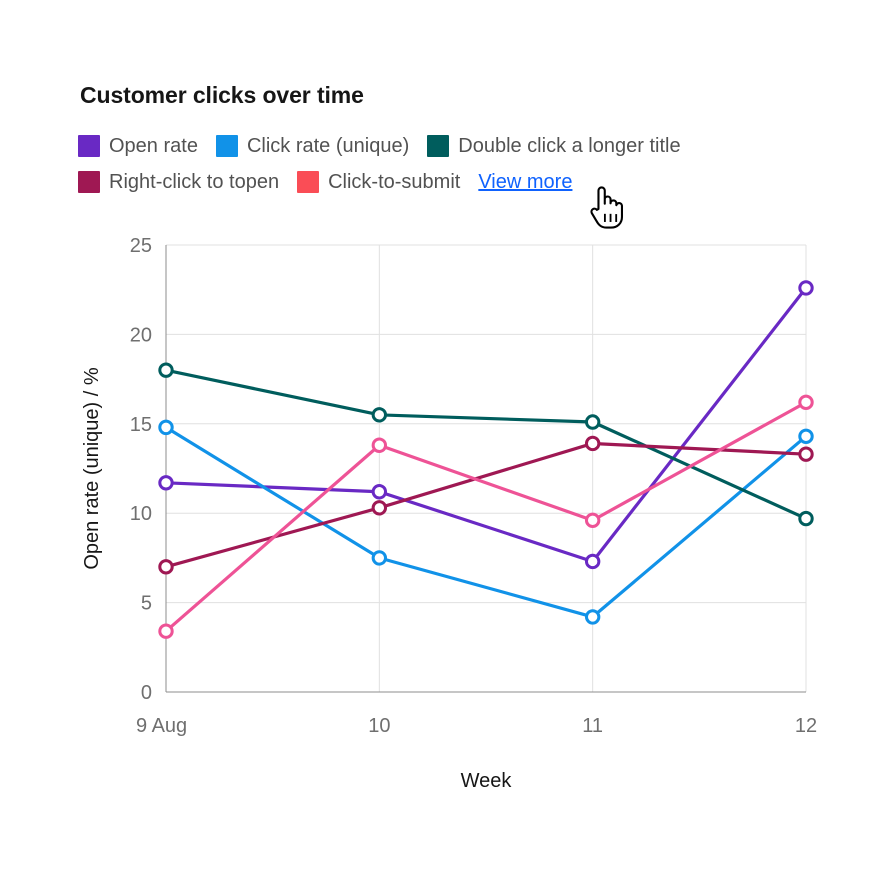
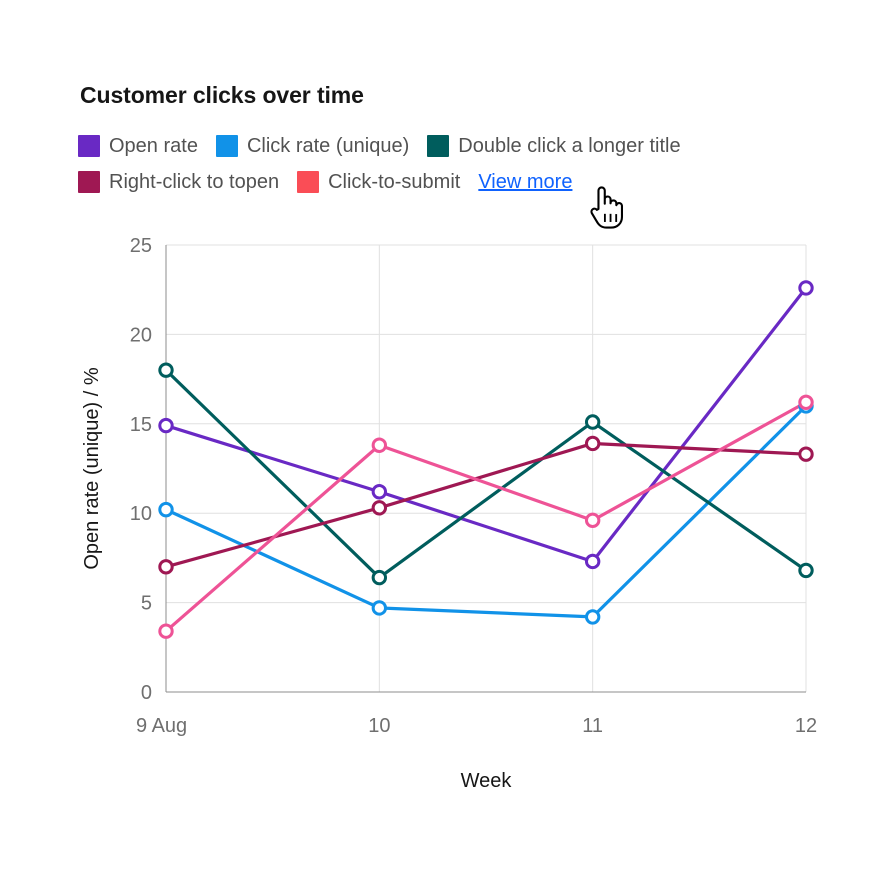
Open rate/9 Aug: 11.7 -> 14.9
Click rate (unique)/9 Aug: 14.8 -> 10.2
Click rate (unique)/10: 7.5 -> 4.7
Double click a longer title/10: 15.5 -> 6.4
Click rate (unique)/12: 14.3 -> 16.0
Double click a longer title/12: 9.7 -> 6.8
